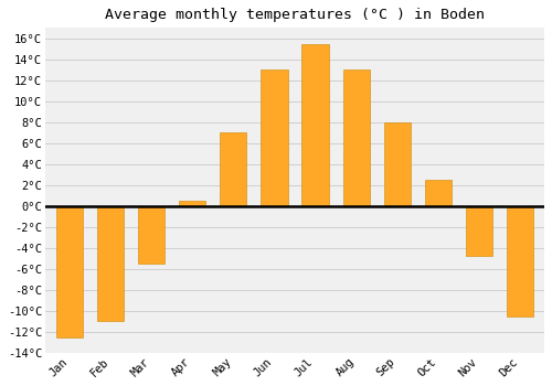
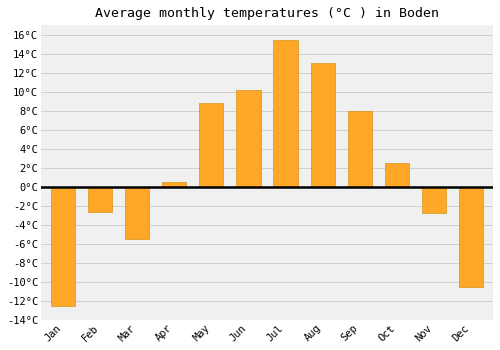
Feb: -11.0°C -> -2.6°C
May: 7.0°C -> 8.8°C
Jun: 13.0°C -> 10.2°C
Nov: -4.8°C -> -2.8°C
